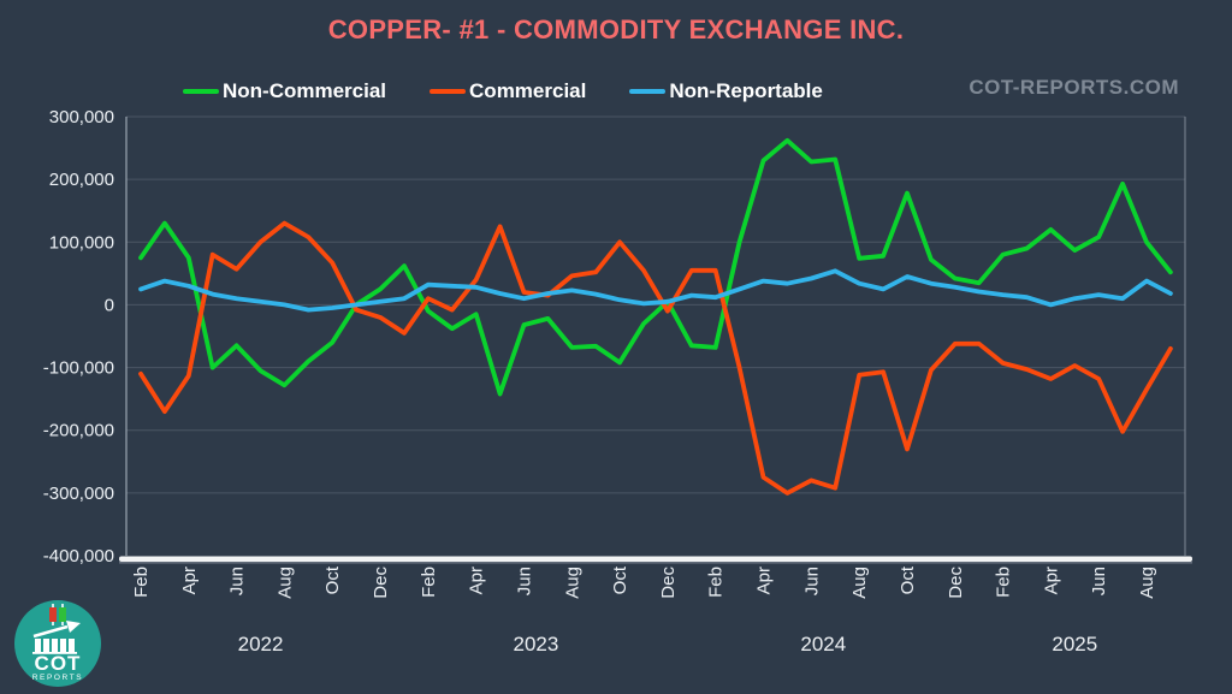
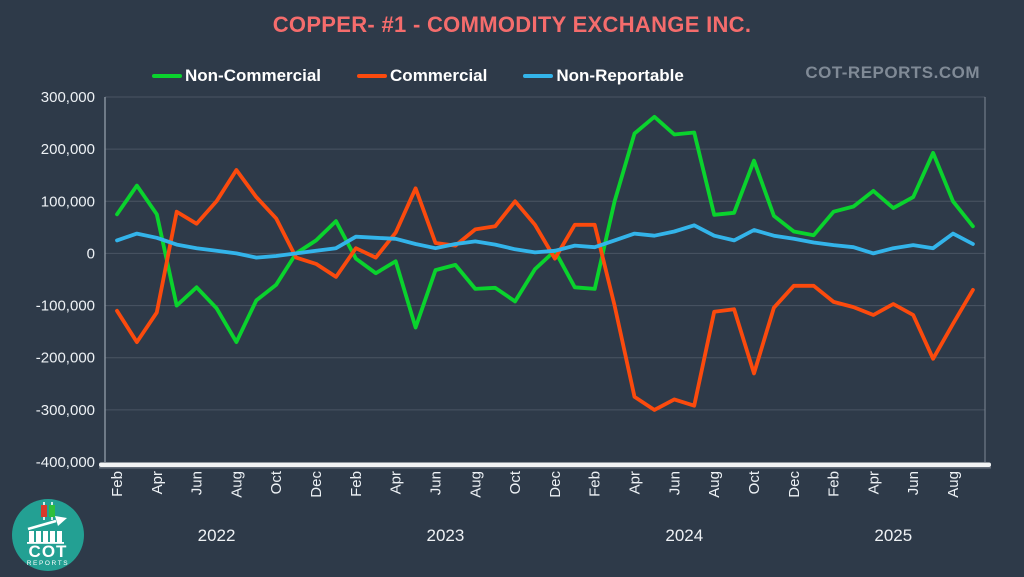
Non-Commercial/Aug 2022: -130000 -> -170000
Commercial/Aug 2022: 130000 -> 160000
